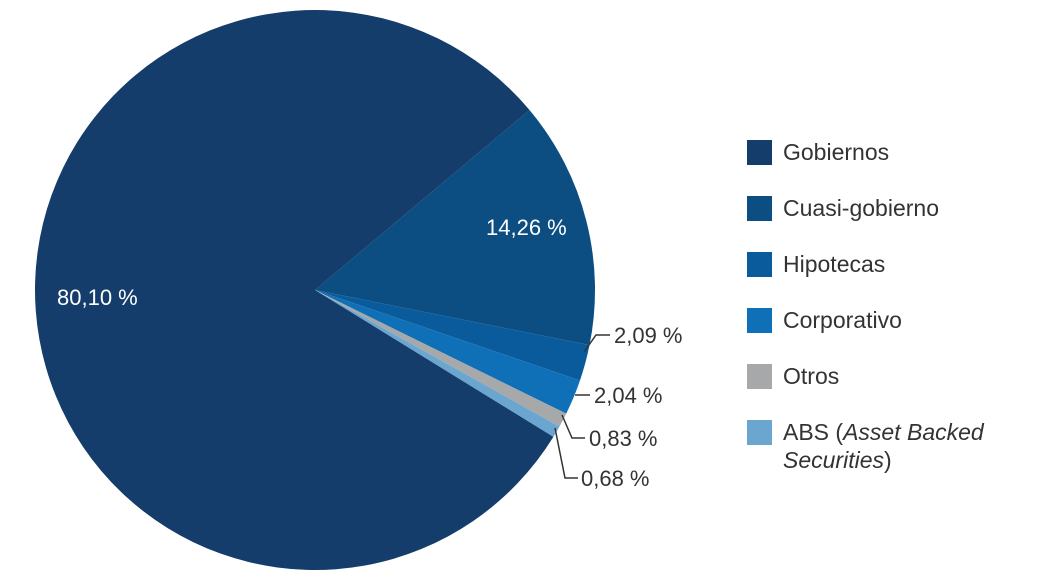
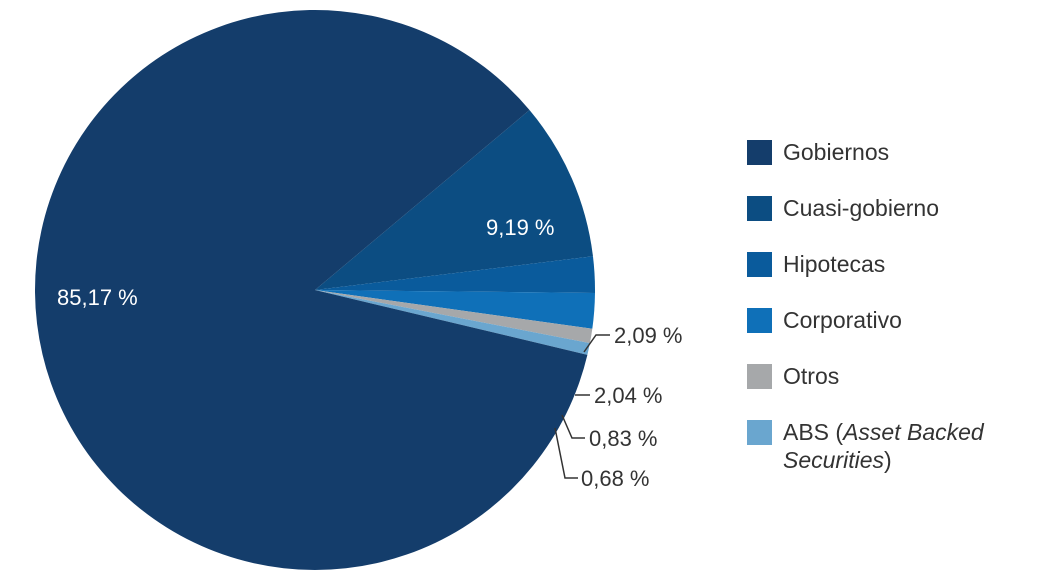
Gobiernos: 80,10 -> 85,17
Cuasi-gobierno: 14,26 -> 9,19
